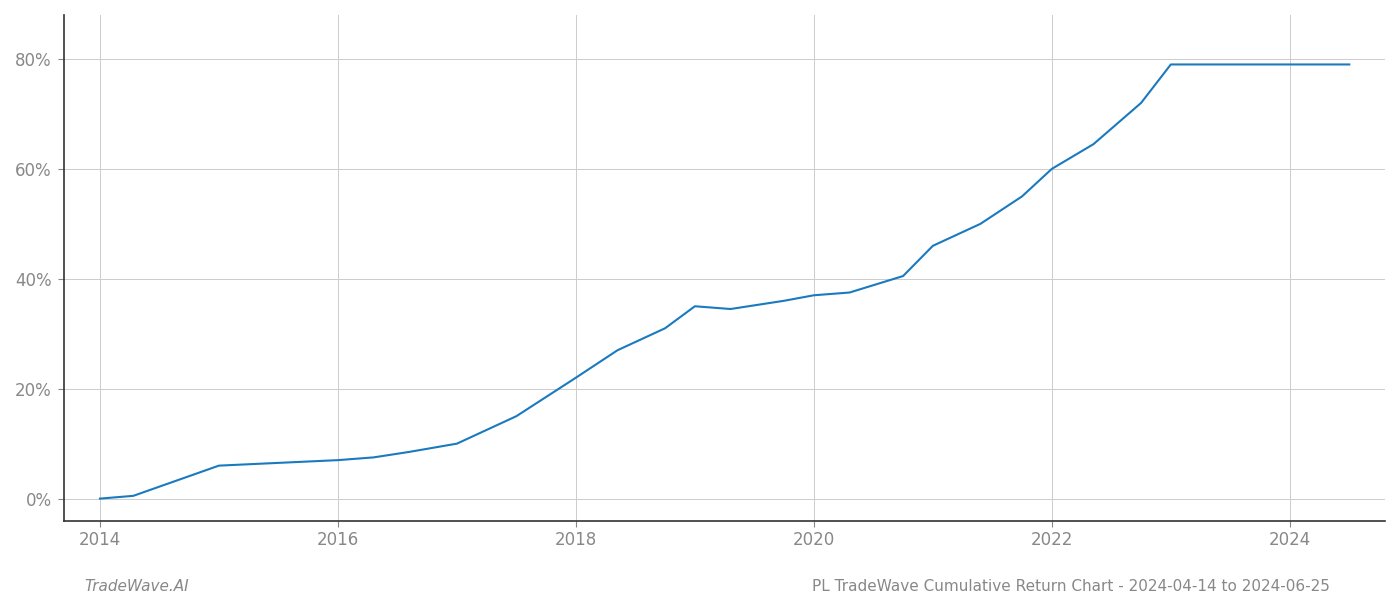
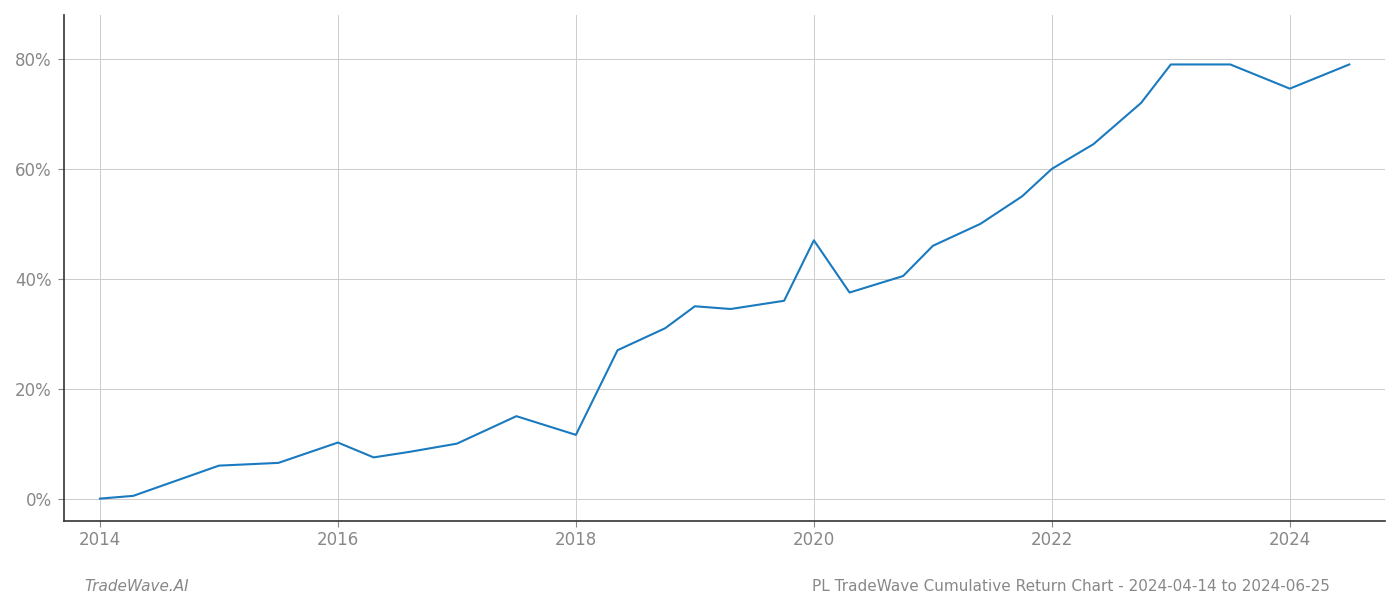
2016: 7.0% -> 10.2%
2018: 22.0% -> 11.6%
2020: 37.0% -> 47.0%
2024: 79.0% -> 74.6%
